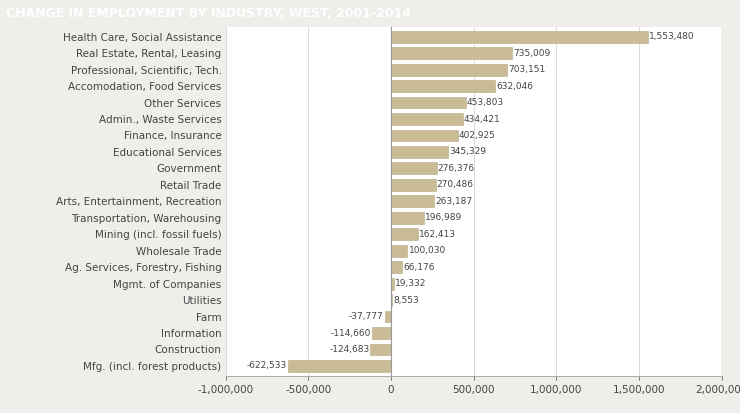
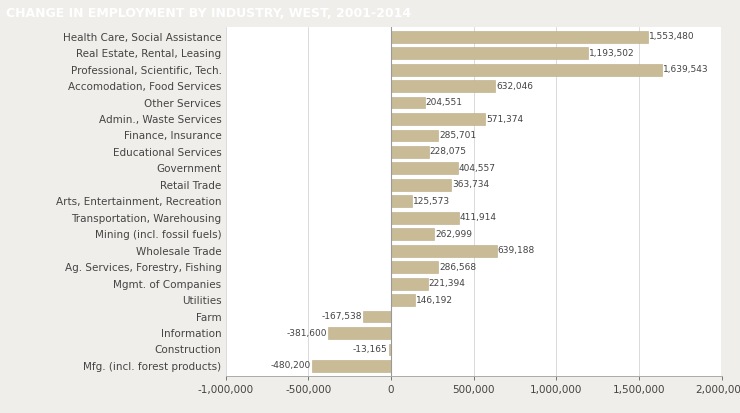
Real Estate, Rental, Leasing: 735,009 -> 1,193,502
Professional, Scientific, Tech.: 703,151 -> 1,639,543
Other Services: 453,803 -> 204,551
Admin., Waste Services: 434,421 -> 571,374
Finance, Insurance: 402,925 -> 285,701
Educational Services: 345,329 -> 228,075
Government: 276,376 -> 404,557
Retail Trade: 270,486 -> 363,734
Arts, Entertainment, Recreation: 263,187 -> 125,573
Transportation, Warehousing: 196,989 -> 411,914
Mining (incl. fossil fuels): 162,413 -> 262,999
Wholesale Trade: 100,030 -> 639,188
Ag. Services, Forestry, Fishing: 66,176 -> 286,568
Mgmt. of Companies: 19,332 -> 221,394
Utilities: 8,553 -> 146,192
Farm: -37,777 -> -167,538
Information: -114,660 -> -381,600
Construction: -124,683 -> -13,165
Mfg. (incl. forest products): -622,533 -> -480,200
